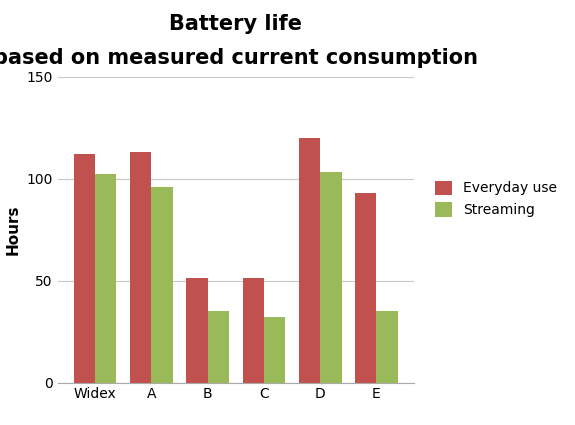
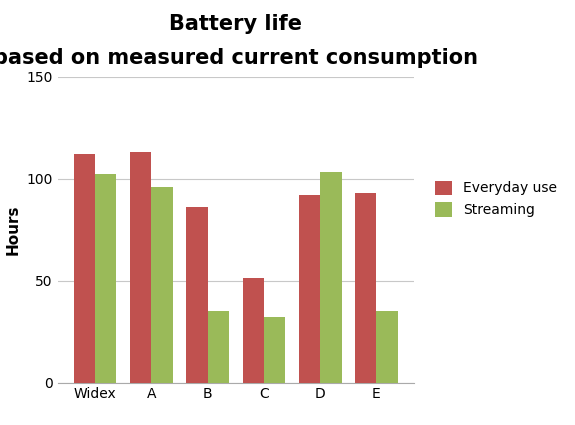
Everyday use/B: 51 -> 86
Everyday use/D: 120 -> 92
